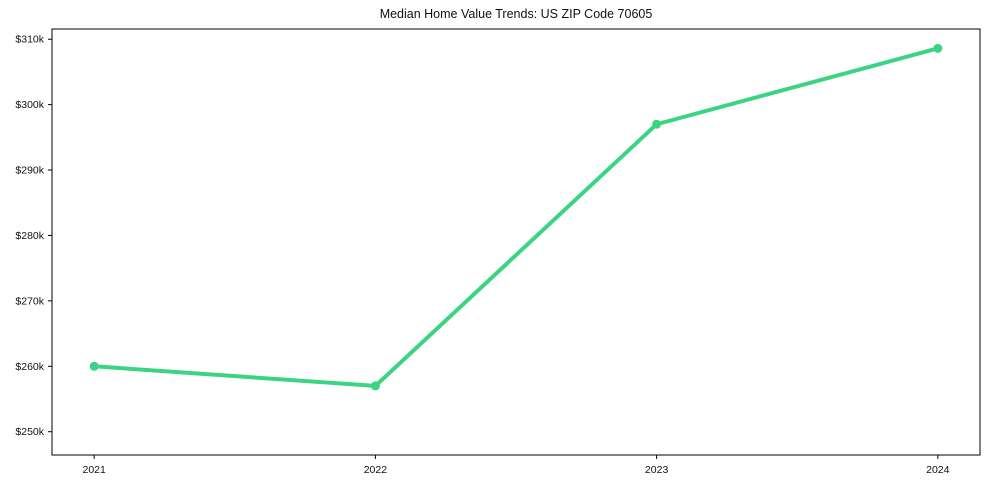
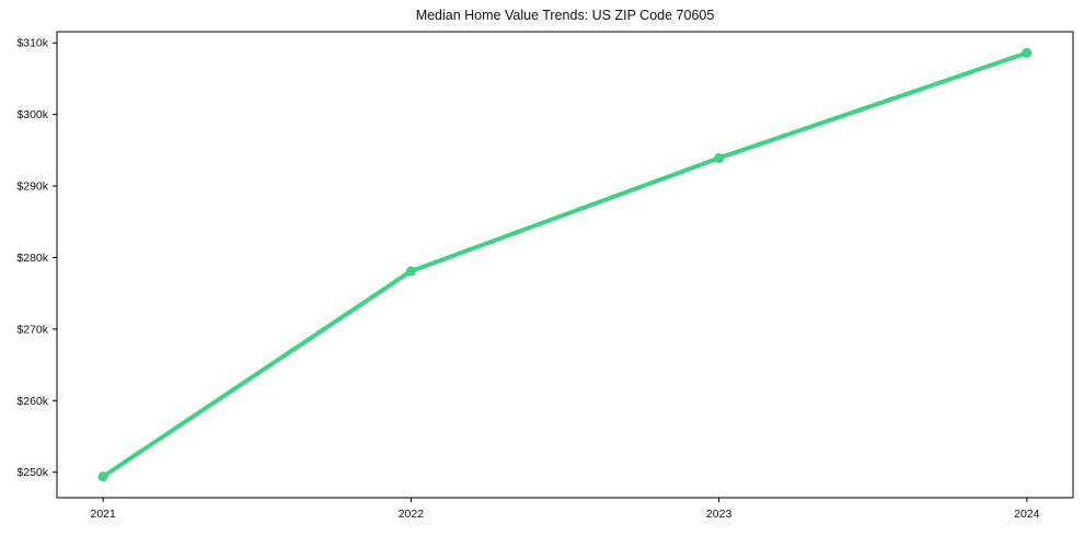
2021: $260k -> $249k
2022: $257k -> $278k
2023: $297k -> $294k
